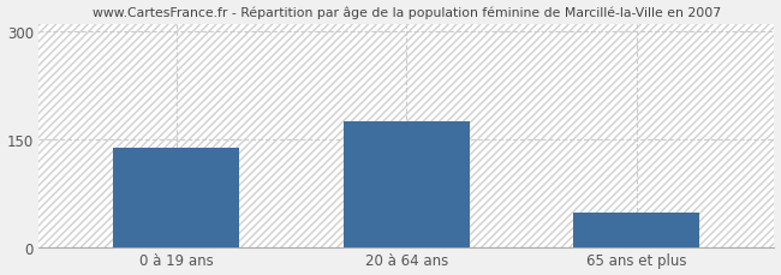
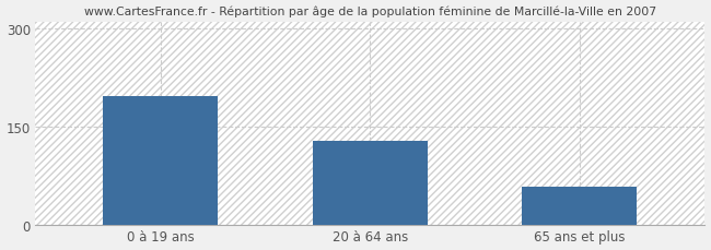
0 à 19 ans: 138 -> 196
20 à 64 ans: 175 -> 128
65 ans et plus: 47 -> 58
